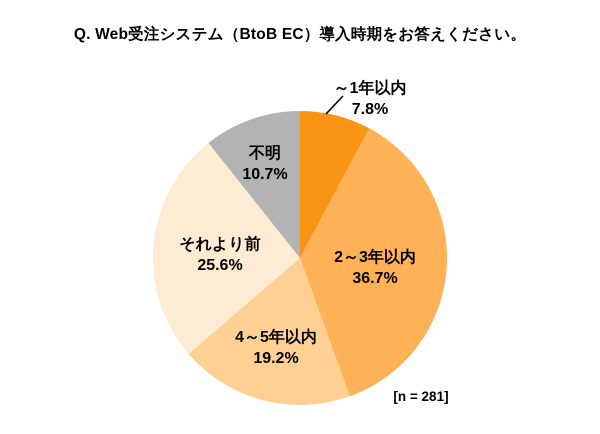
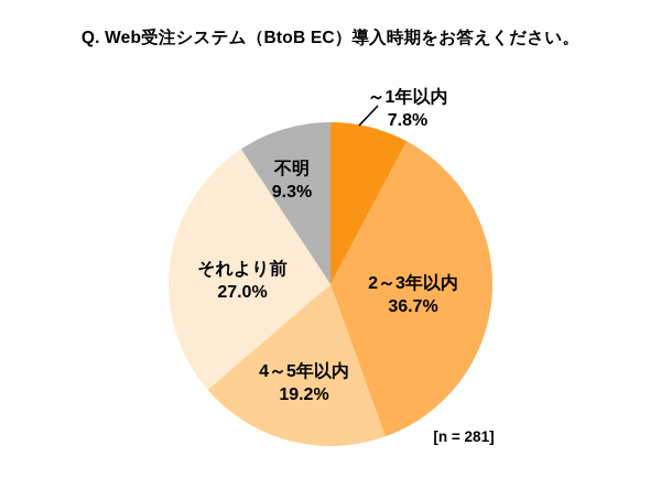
それより前: 25.6% -> 27.0%
不明: 10.7% -> 9.3%
